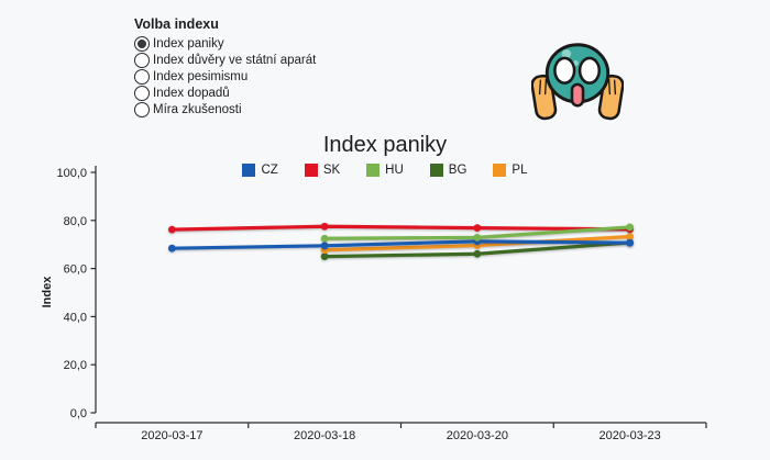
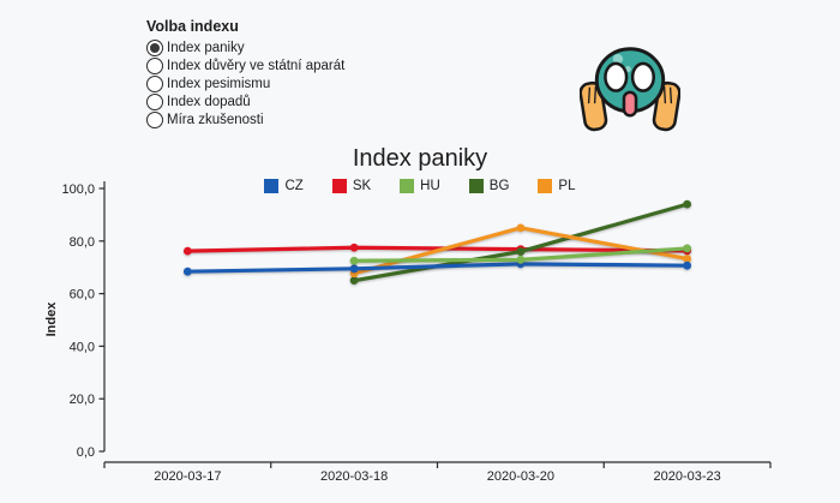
BG/2020-03-20: 66 -> 76
PL/2020-03-20: 70 -> 85
BG/2020-03-23: 71 -> 94
